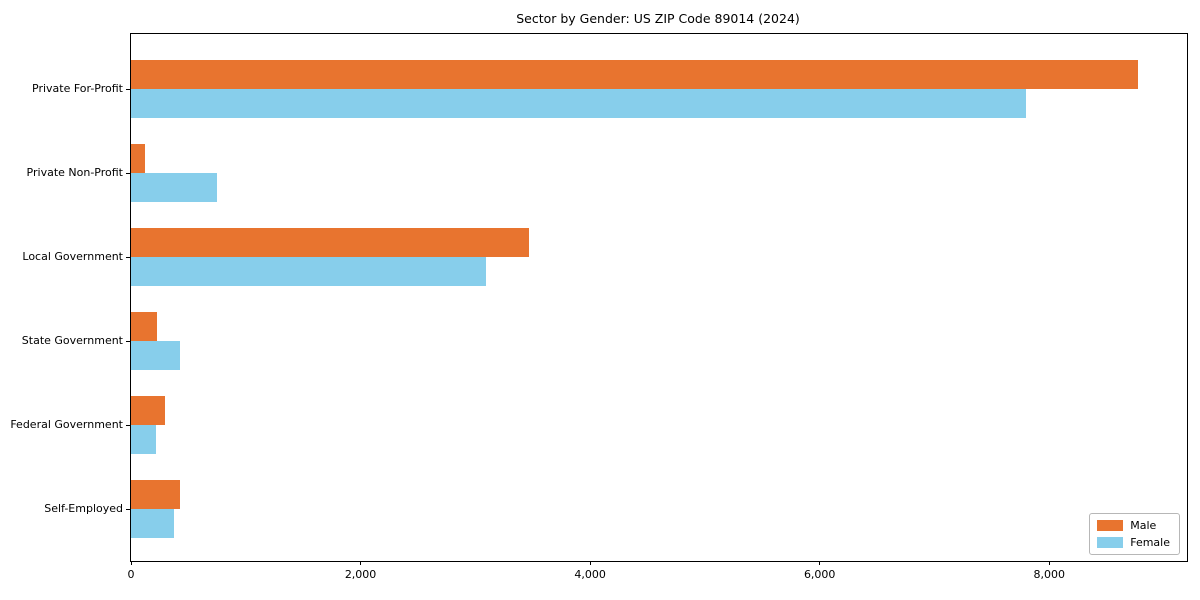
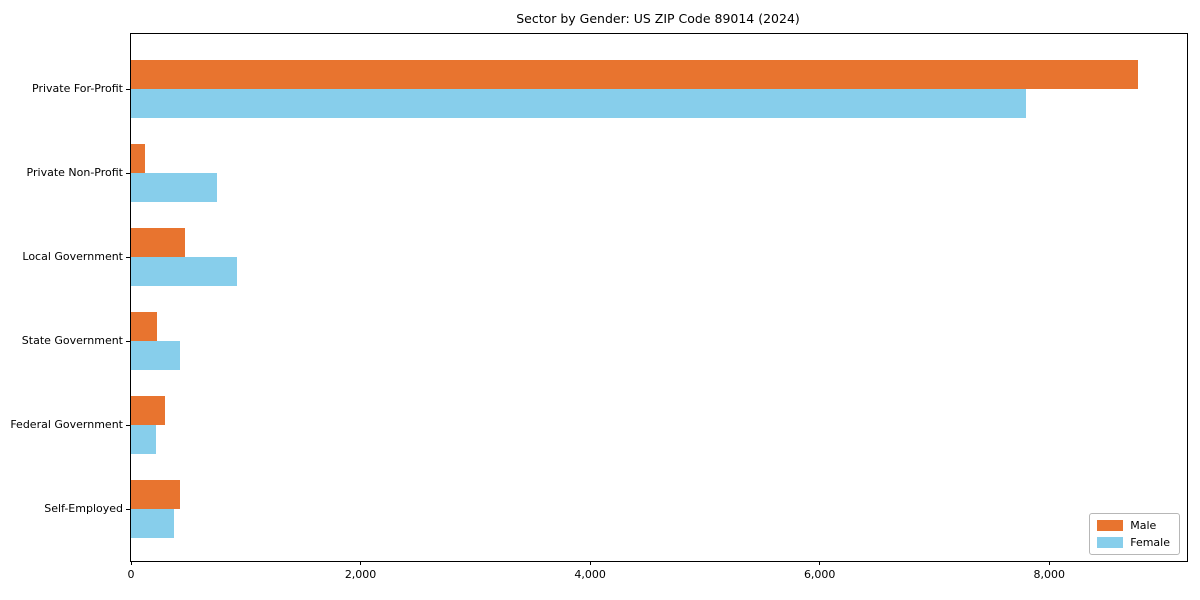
Male/Local Government: 3470 -> 470
Female/Local Government: 3090 -> 920
